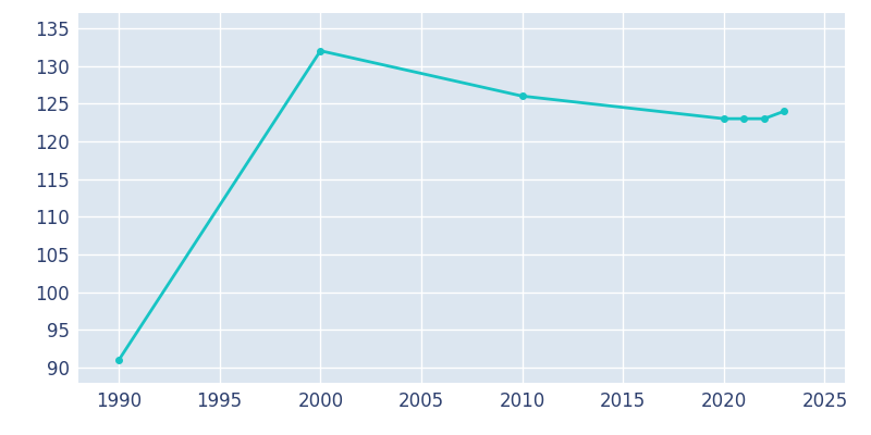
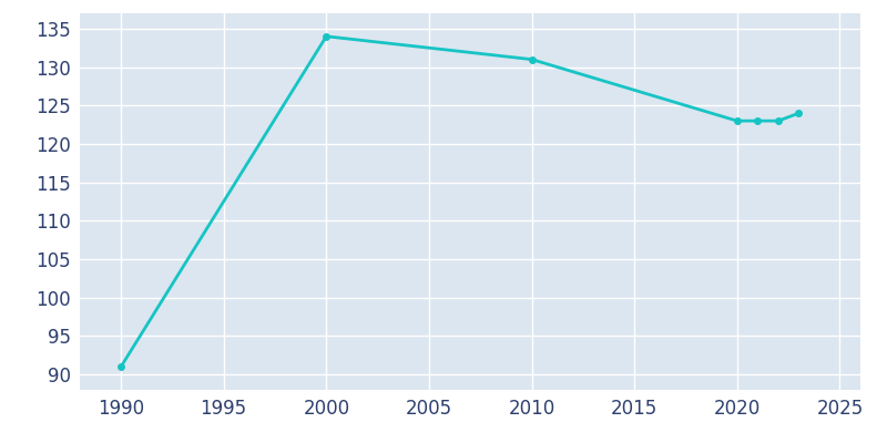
2000: 132 -> 134
2010: 126 -> 131
